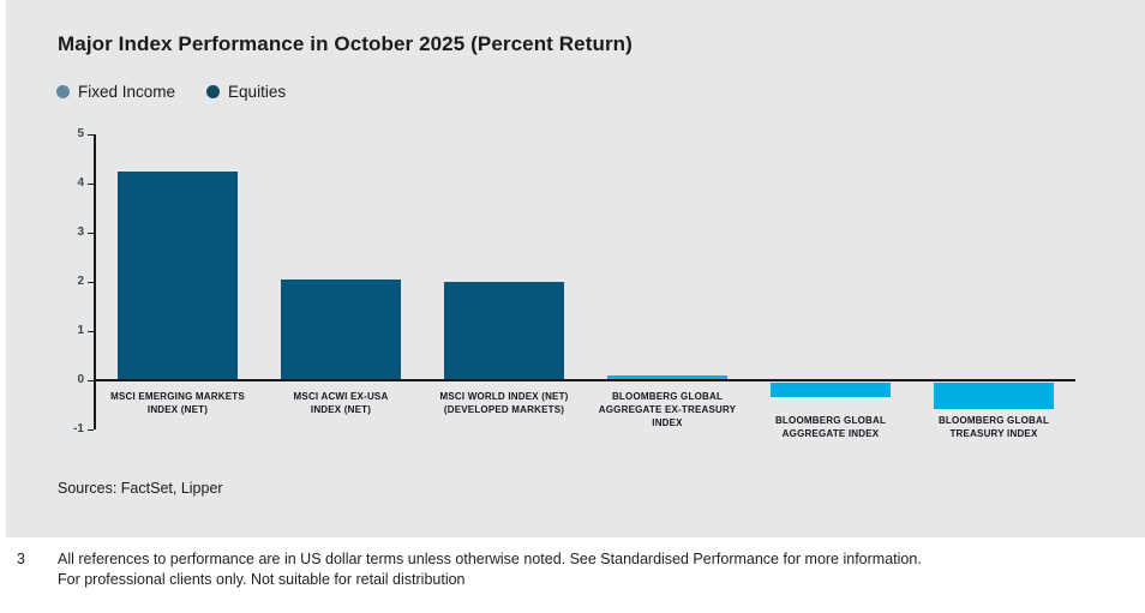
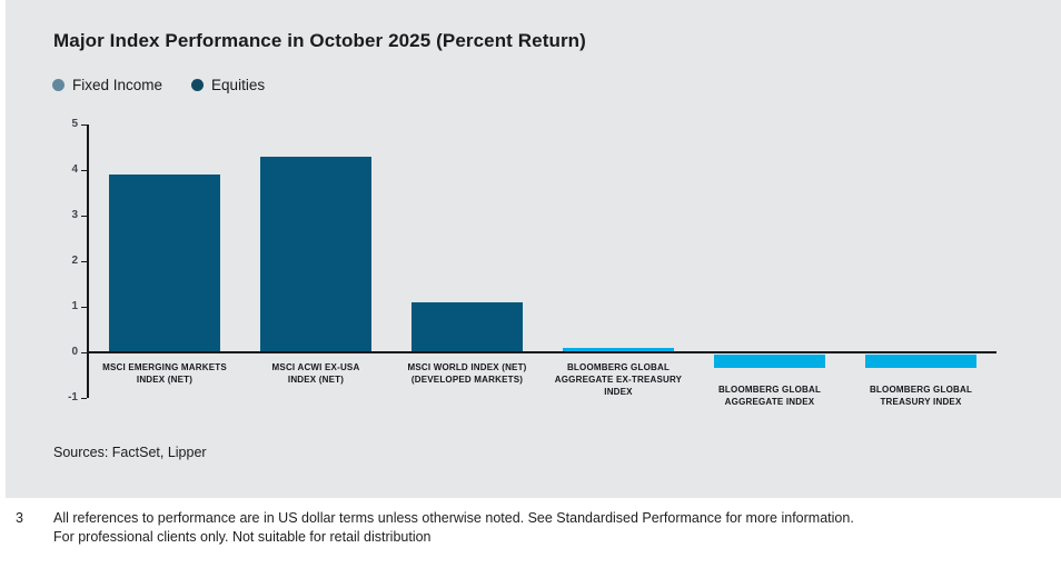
MSCI EMERGING MARKETS INDEX (NET): 4.2 -> 3.9
MSCI ACWI EX-USA INDEX (NET): 2.0 -> 4.3
MSCI WORLD INDEX (NET) (DEVELOPED MARKETS): 2.0 -> 1.1
BLOOMBERG GLOBAL TREASURY INDEX: -0.6 -> -0.3
